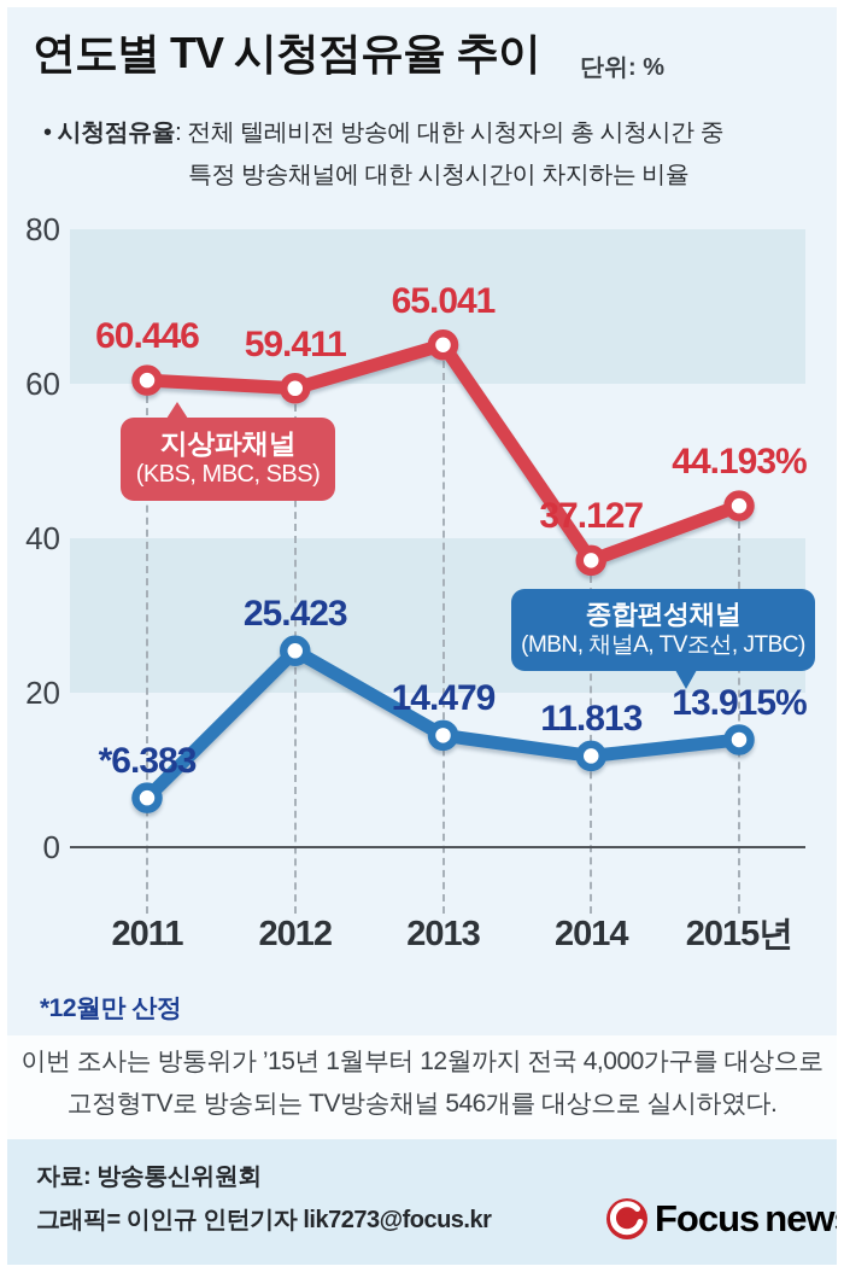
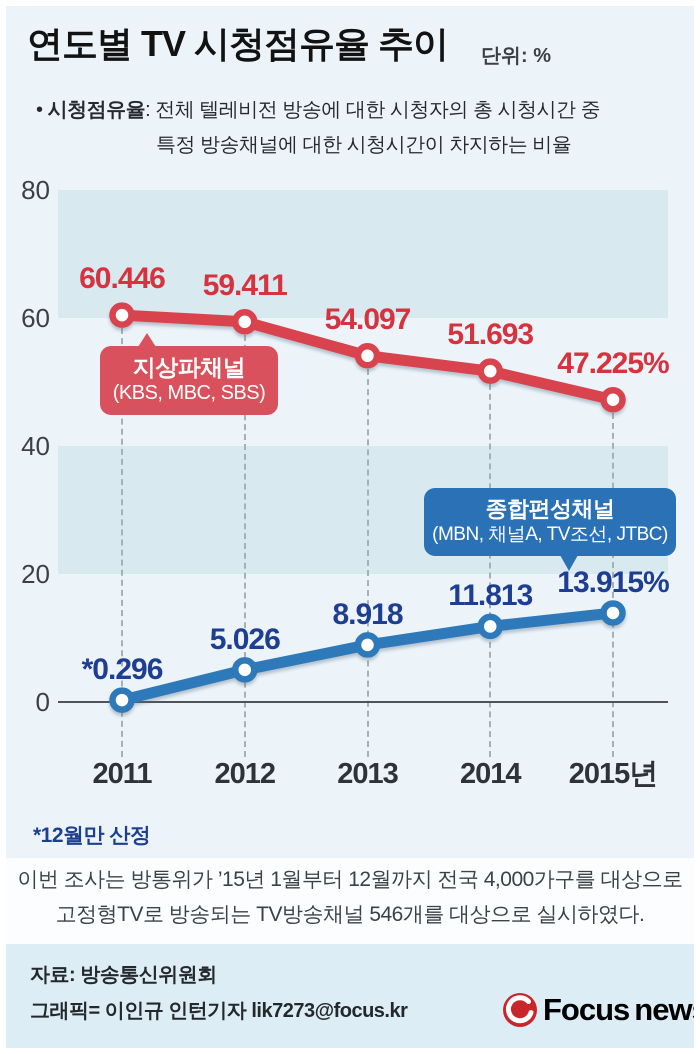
종합편성채널/2011: 6.383 -> 0.296
종합편성채널/2012: 25.423 -> 5.026
지상파채널/2013: 65.041 -> 54.097
종합편성채널/2013: 14.479 -> 8.918
지상파채널/2014: 37.127 -> 51.693
지상파채널/2015년: 44.193% -> 47.225%
